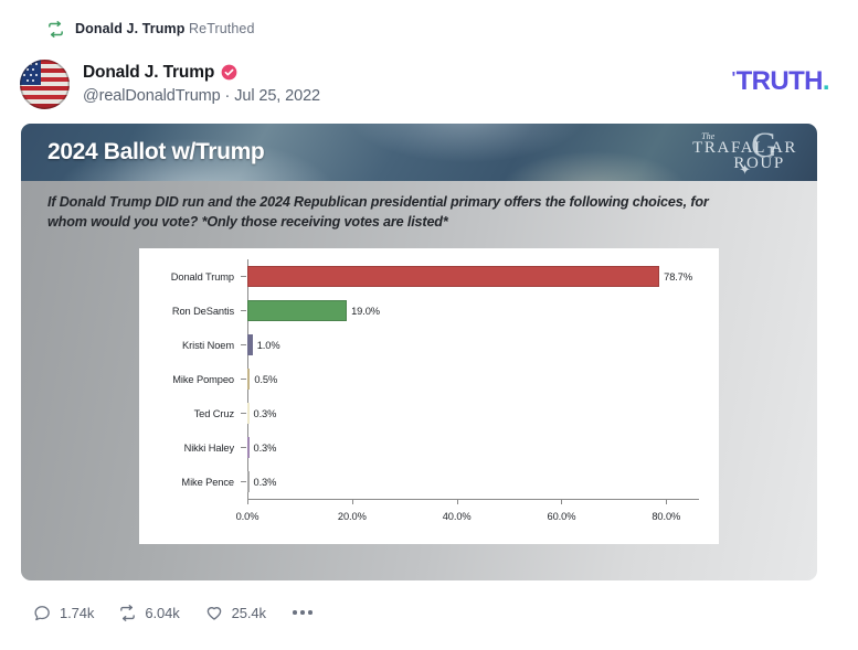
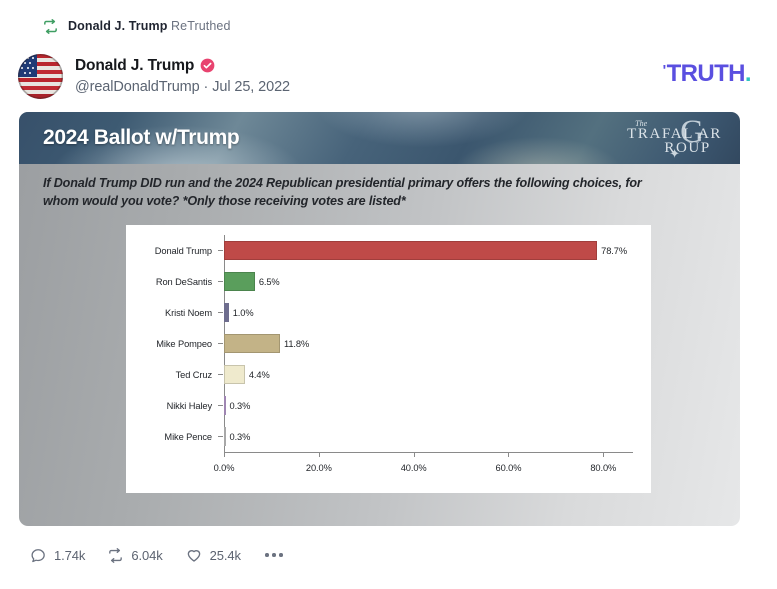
Ron DeSantis: 19.0% -> 6.5%
Mike Pompeo: 0.5% -> 11.8%
Ted Cruz: 0.3% -> 4.4%
